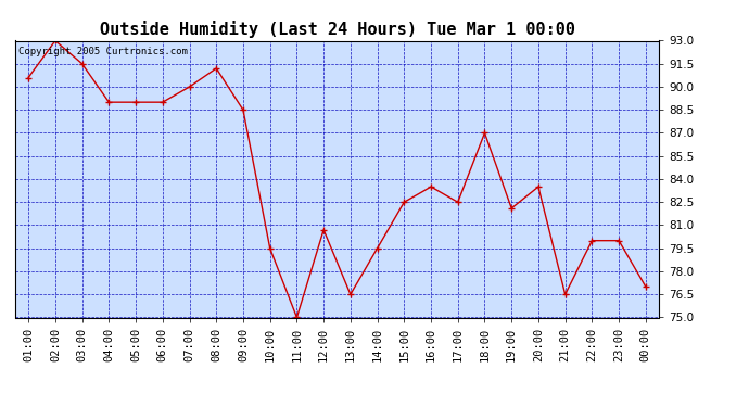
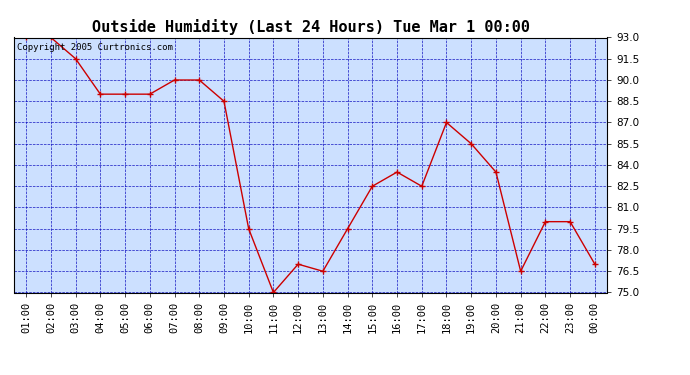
01:00: 90.6 -> 93.0
08:00: 91.2 -> 90.0
12:00: 80.7 -> 77.0
19:00: 82.1 -> 85.5
